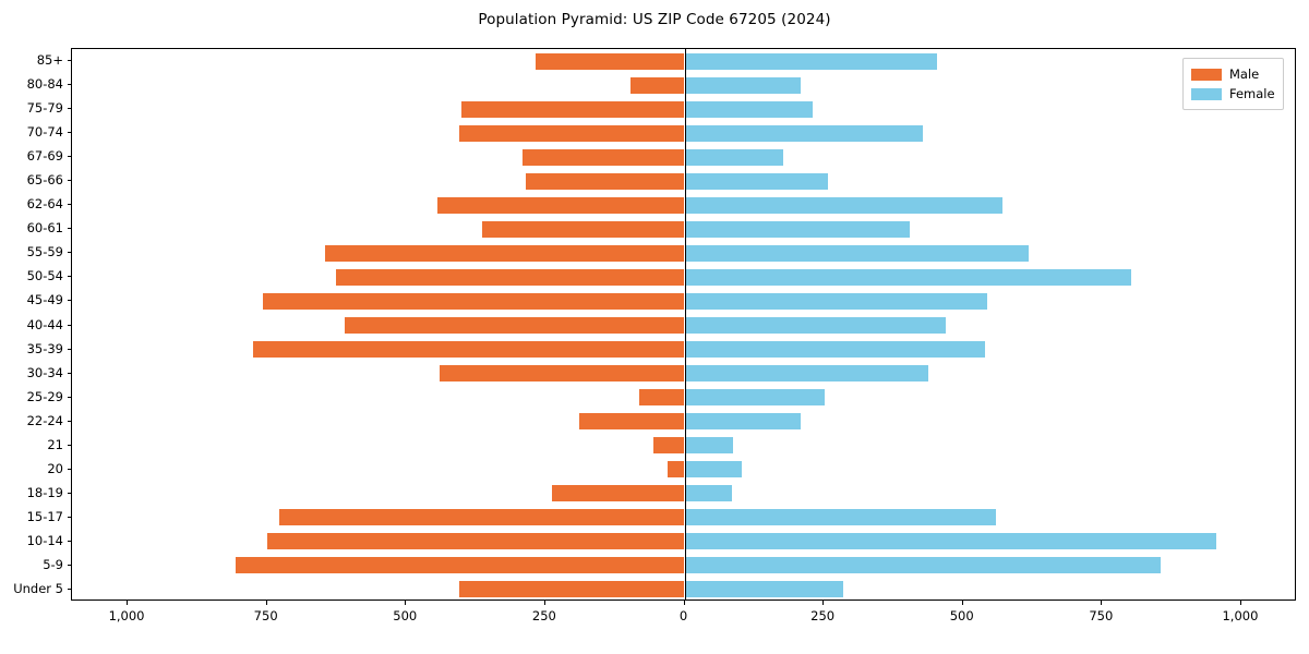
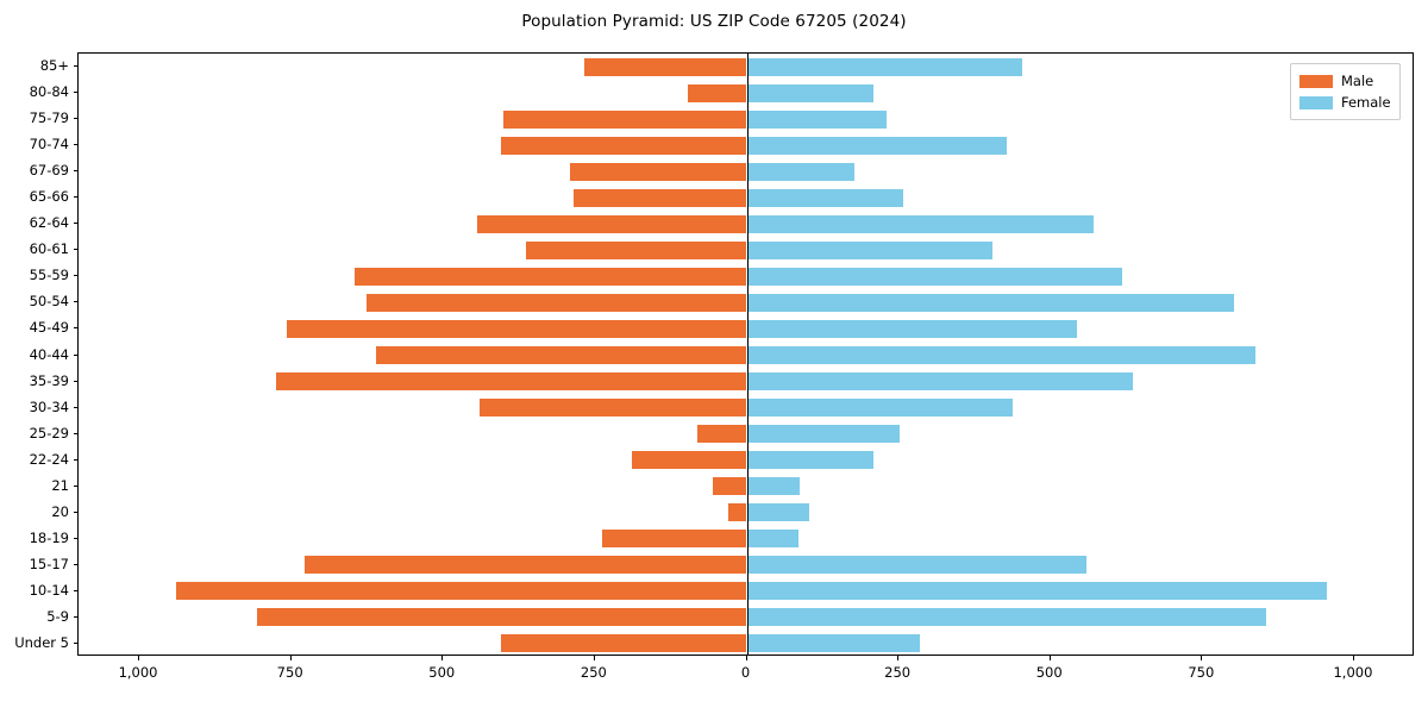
Female/40-44: 470 -> 840
Female/35-39: 540 -> 640
Male/10-14: 750 -> 940
